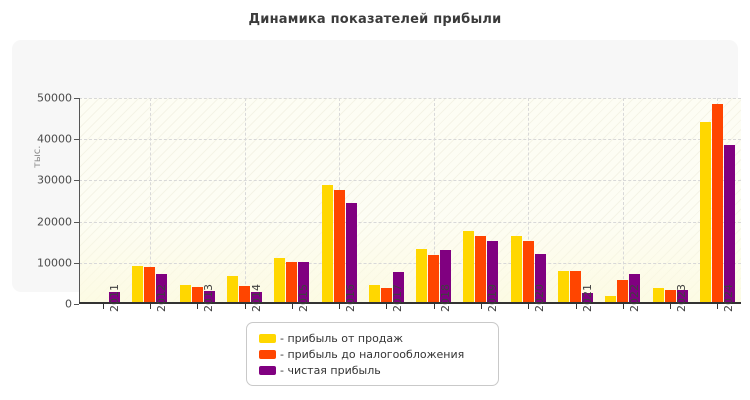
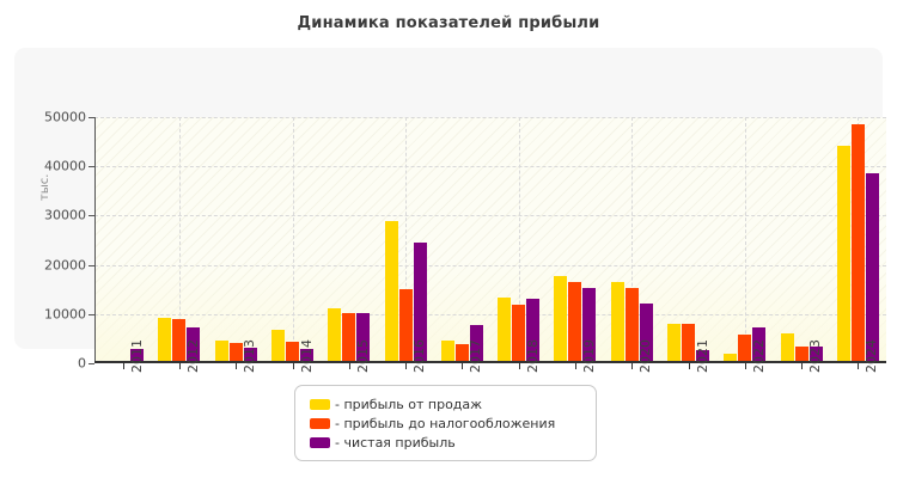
- прибыль до налогообложения/2016: 28000 -> 15000
- прибыль от продаж/2023: 4000 -> 6000
